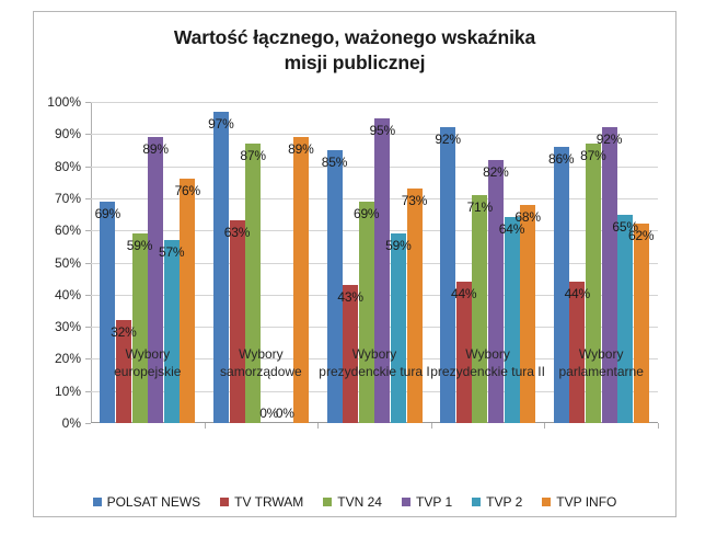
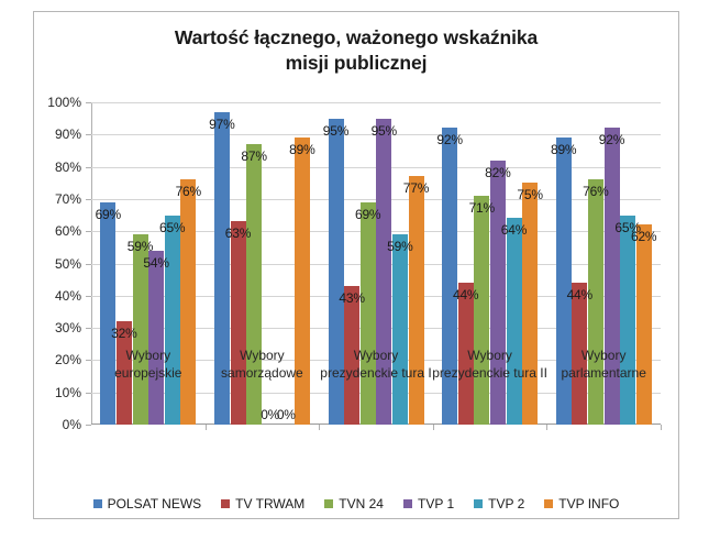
TVP 1/Wybory europejskie: 89% -> 54%
TVP 2/Wybory europejskie: 57% -> 65%
POLSAT NEWS/Wybory prezydenckie tura I: 85% -> 95%
TVP INFO/Wybory prezydenckie tura I: 73% -> 77%
TVP INFO/Wybory prezydenckie tura II: 68% -> 75%
POLSAT NEWS/Wybory parlamentarne: 86% -> 89%
TVN 24/Wybory parlamentarne: 87% -> 76%
